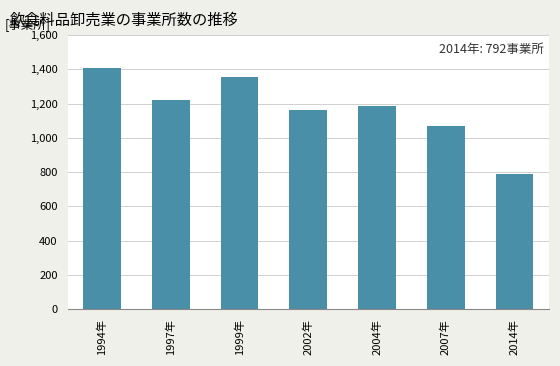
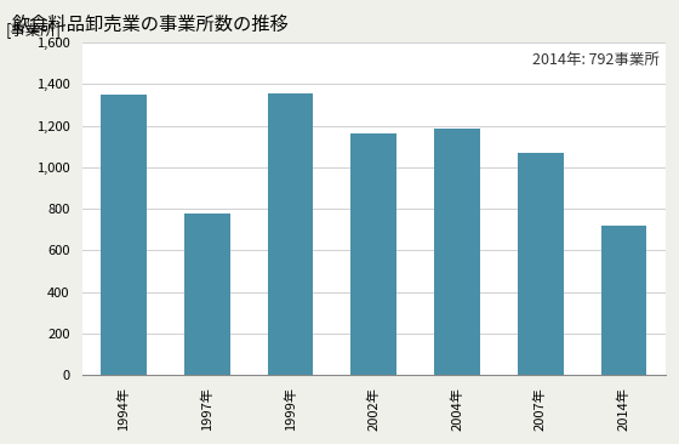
1994年: 1,410 -> 1,350
1997年: 1,220 -> 780
2014年: 790 -> 720
